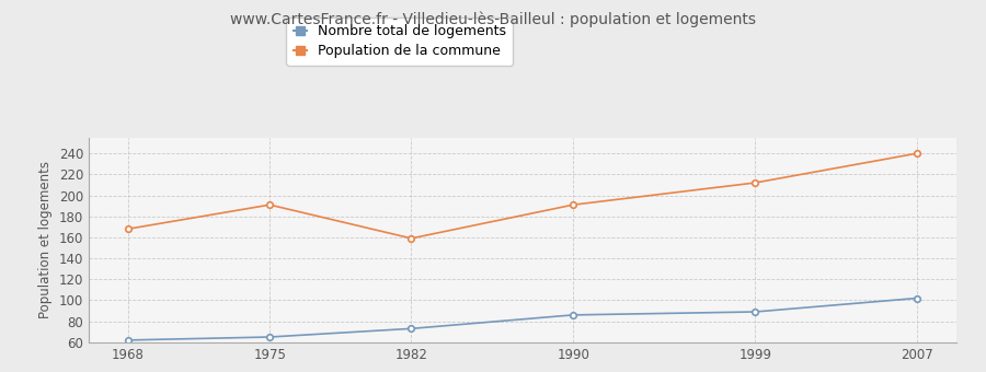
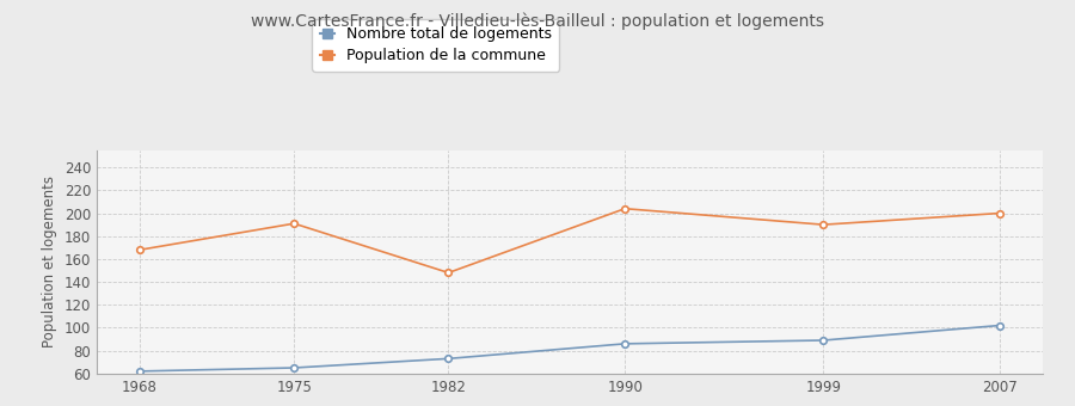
Population de la commune/1982: 159 -> 148
Population de la commune/1990: 191 -> 204
Population de la commune/1999: 212 -> 190
Population de la commune/2007: 240 -> 200
